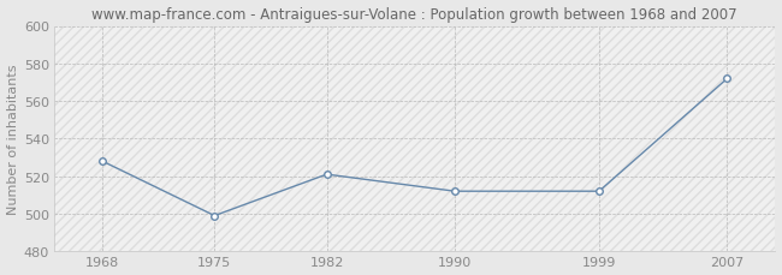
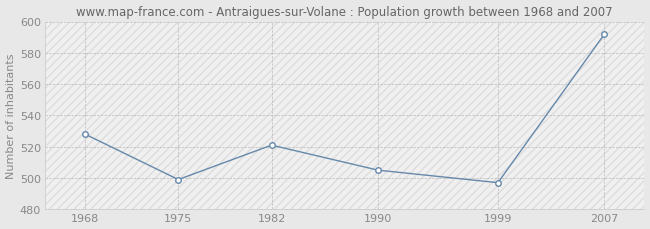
1990: 512 -> 505
1999: 512 -> 497
2007: 572 -> 592
